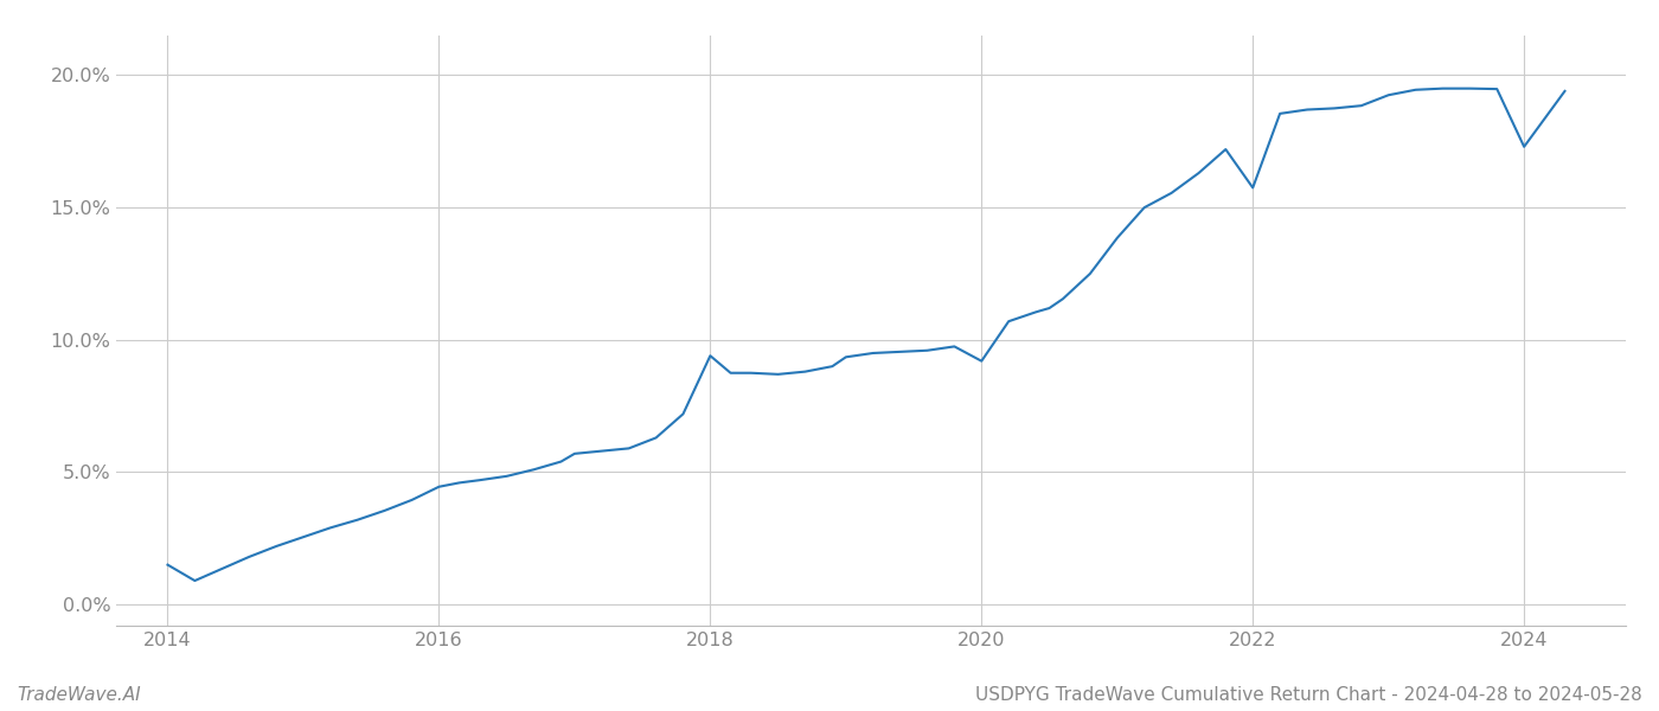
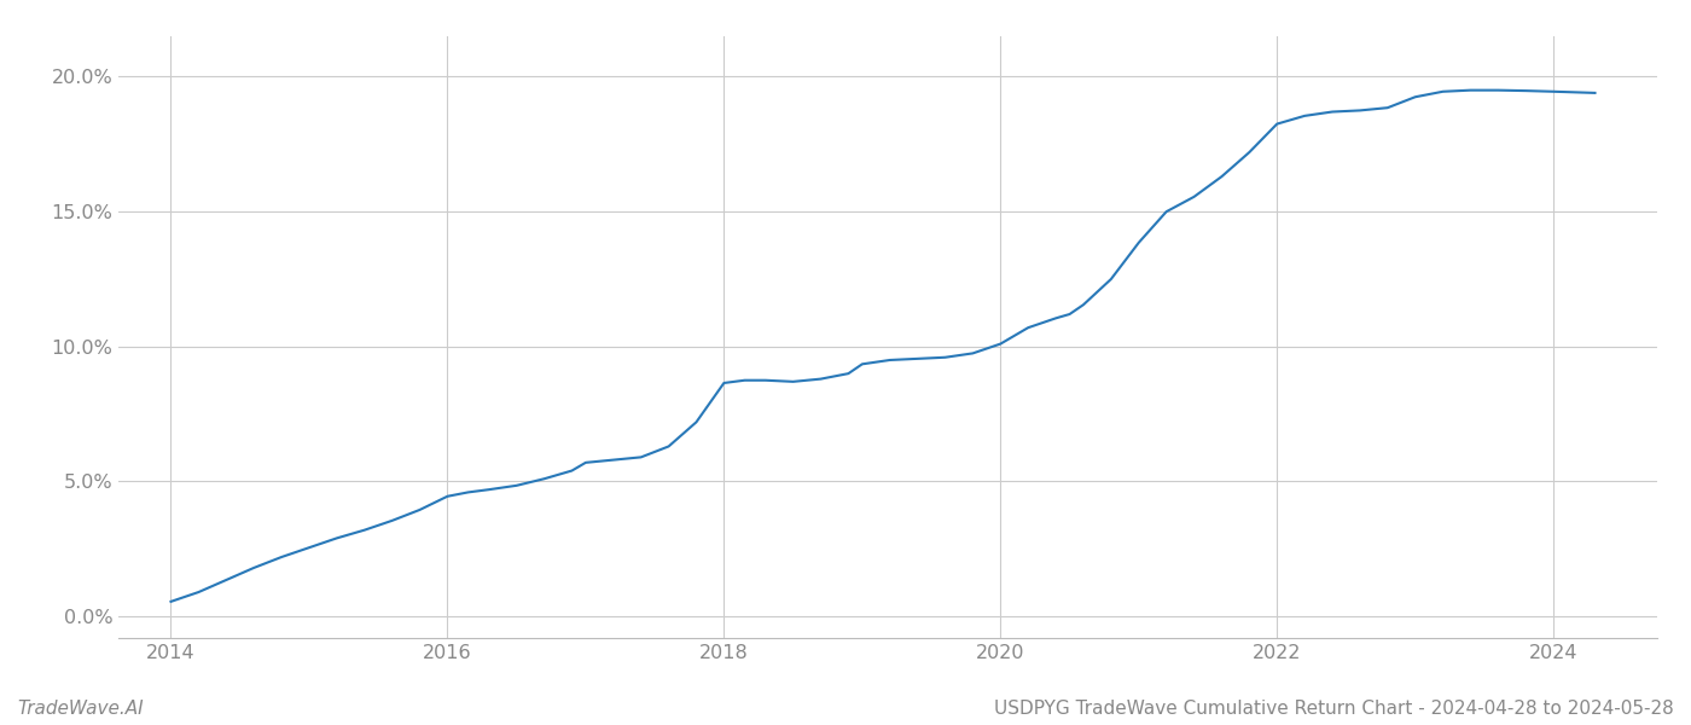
2014: 1.50% -> 0.55%
2018: 9.40% -> 8.65%
2020: 9.20% -> 10.10%
2022: 15.75% -> 18.25%
2024: 17.30% -> 19.45%
